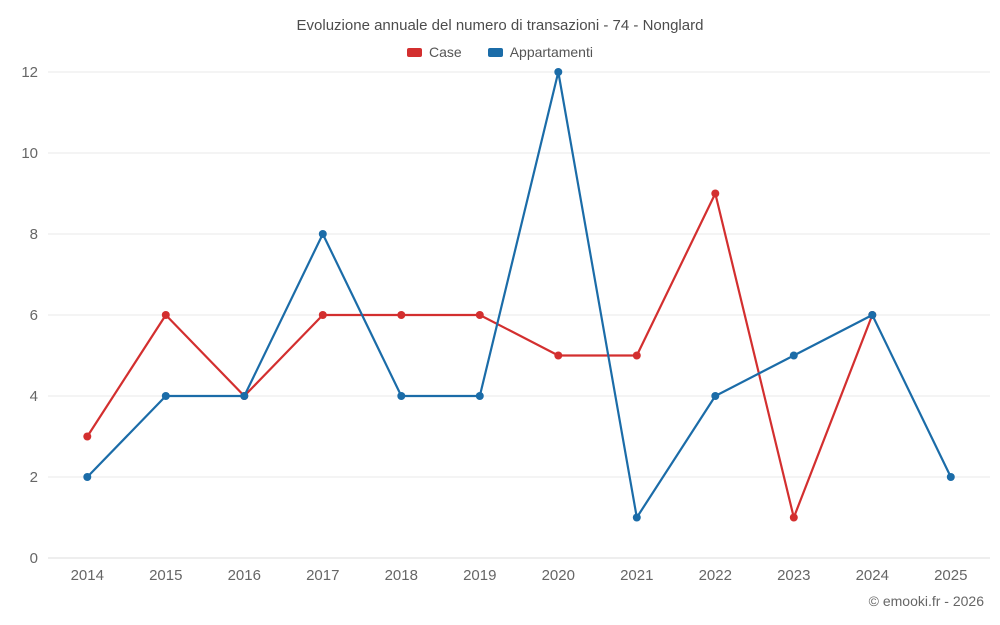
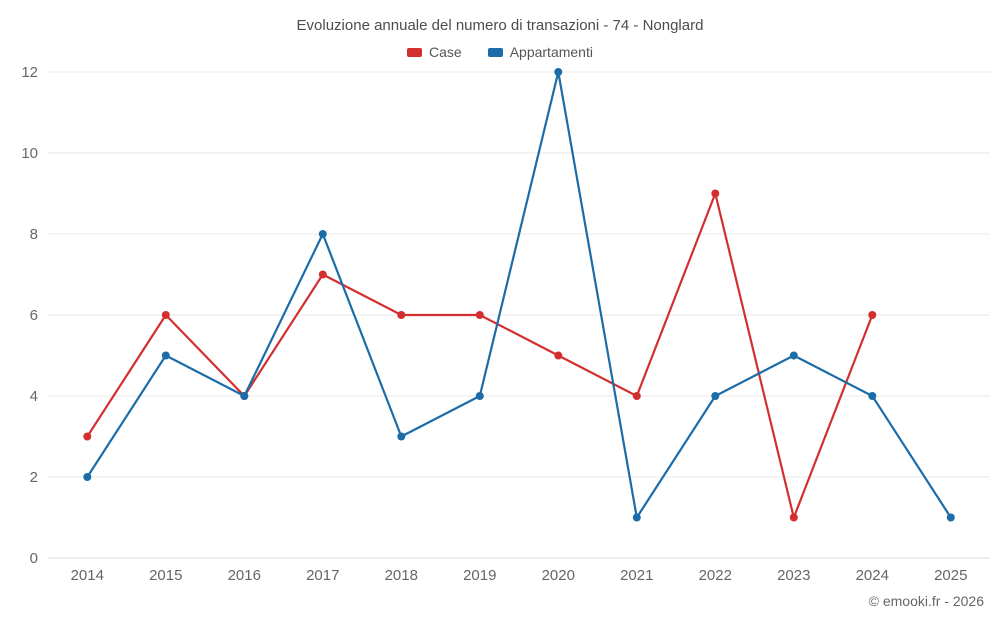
Appartamenti/2015: 4 -> 5
Case/2017: 6 -> 7
Appartamenti/2018: 4 -> 3
Case/2021: 5 -> 4
Appartamenti/2024: 6 -> 4
Appartamenti/2025: 2 -> 1
